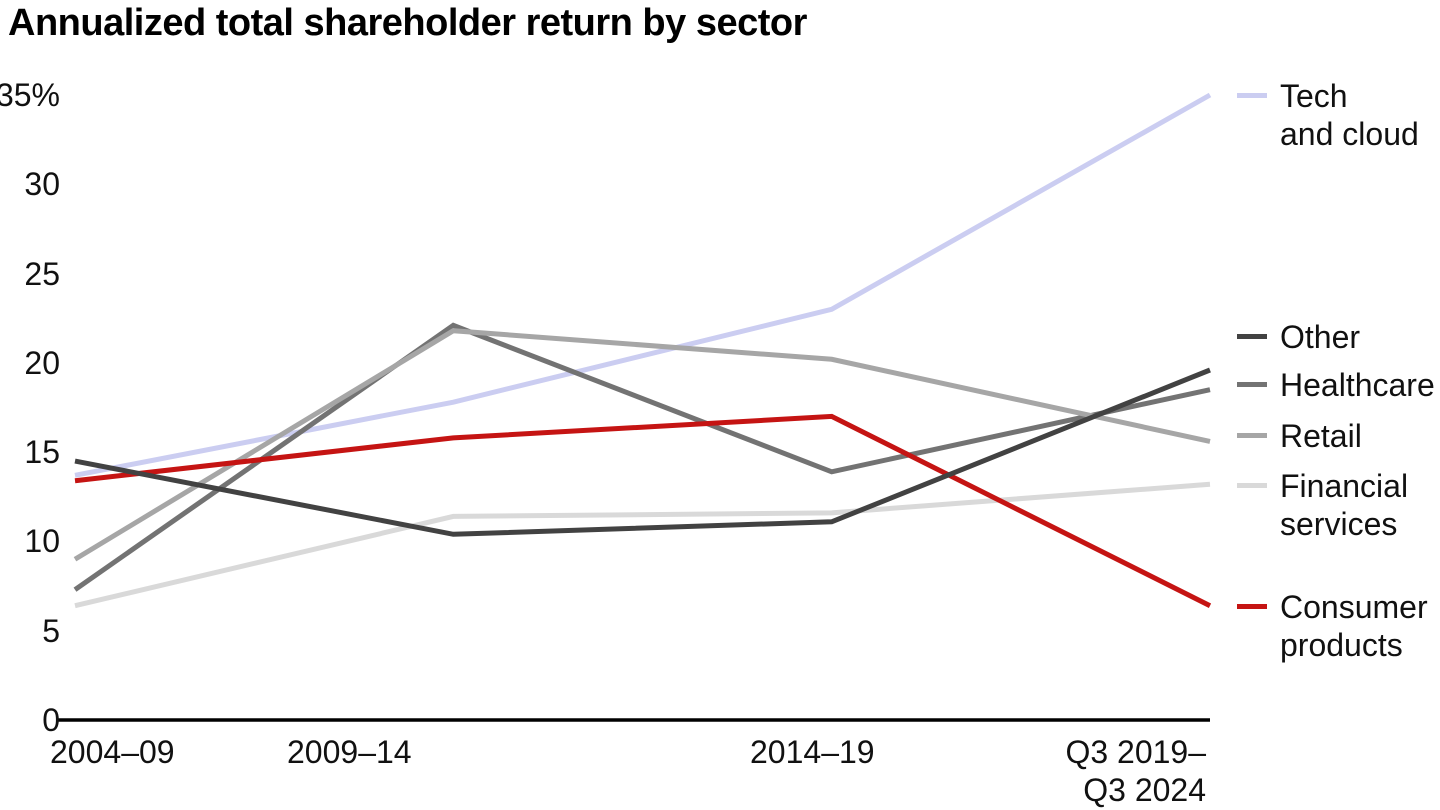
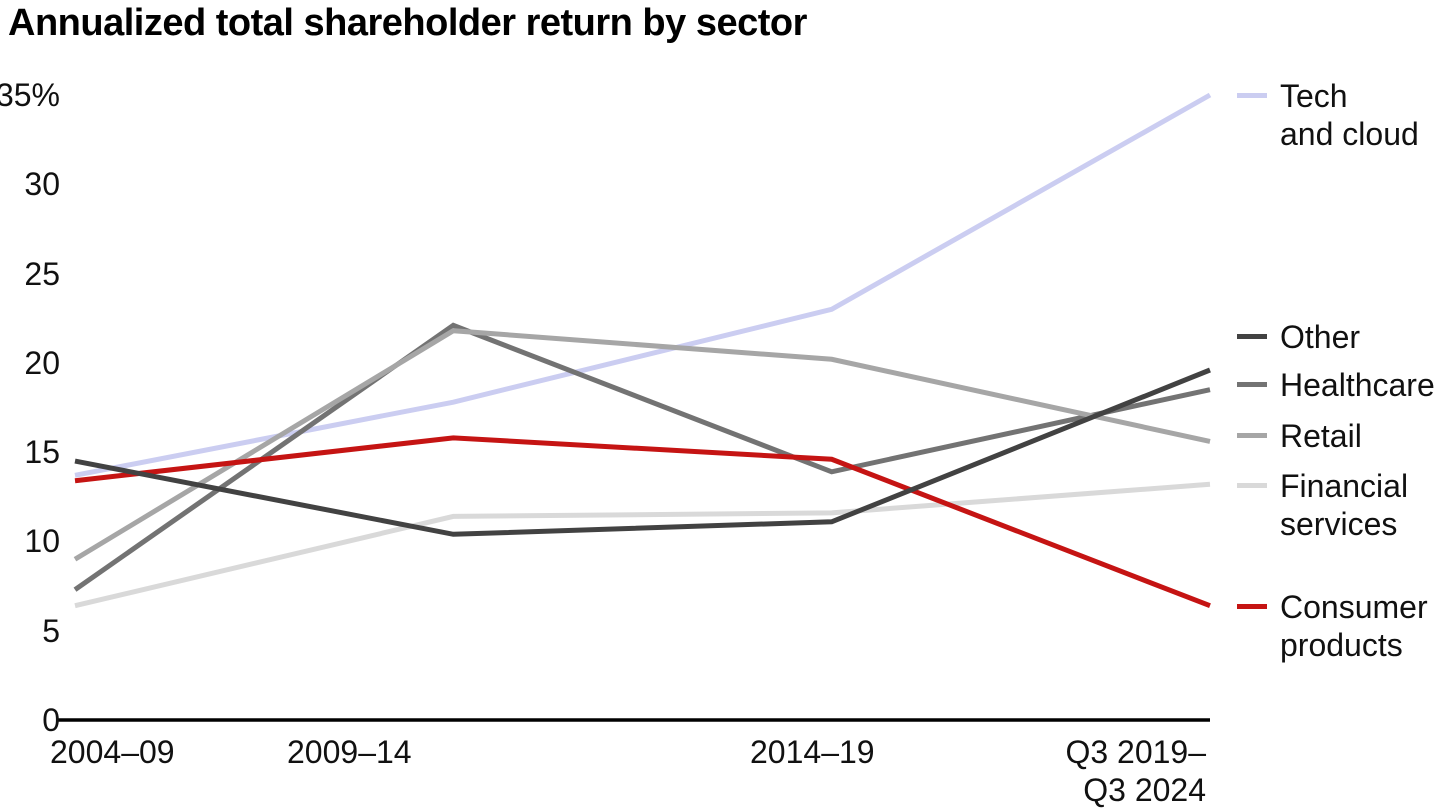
Consumer products/2014–19: 17.0% -> 14.6%
